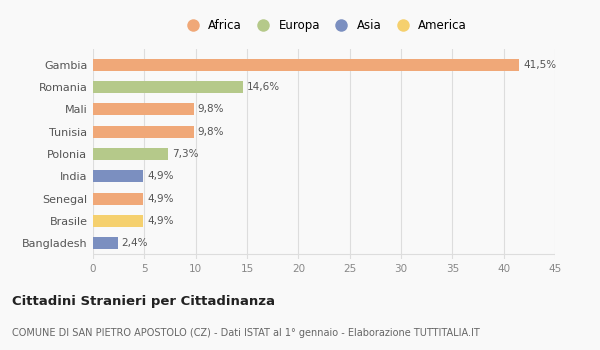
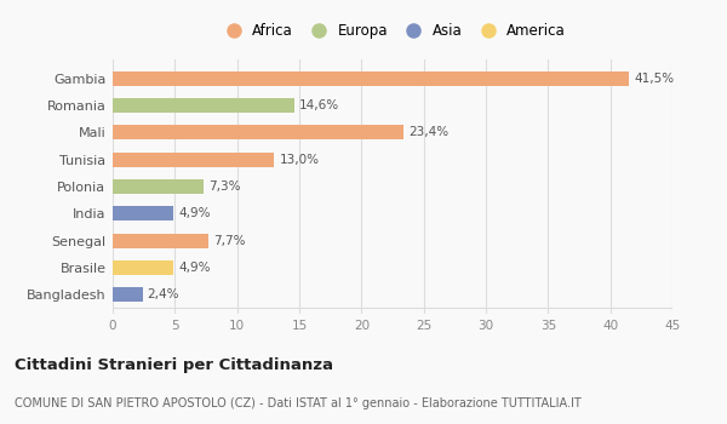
Mali: 9,8% -> 23,4%
Tunisia: 9,8% -> 13,0%
Senegal: 4,9% -> 7,7%
